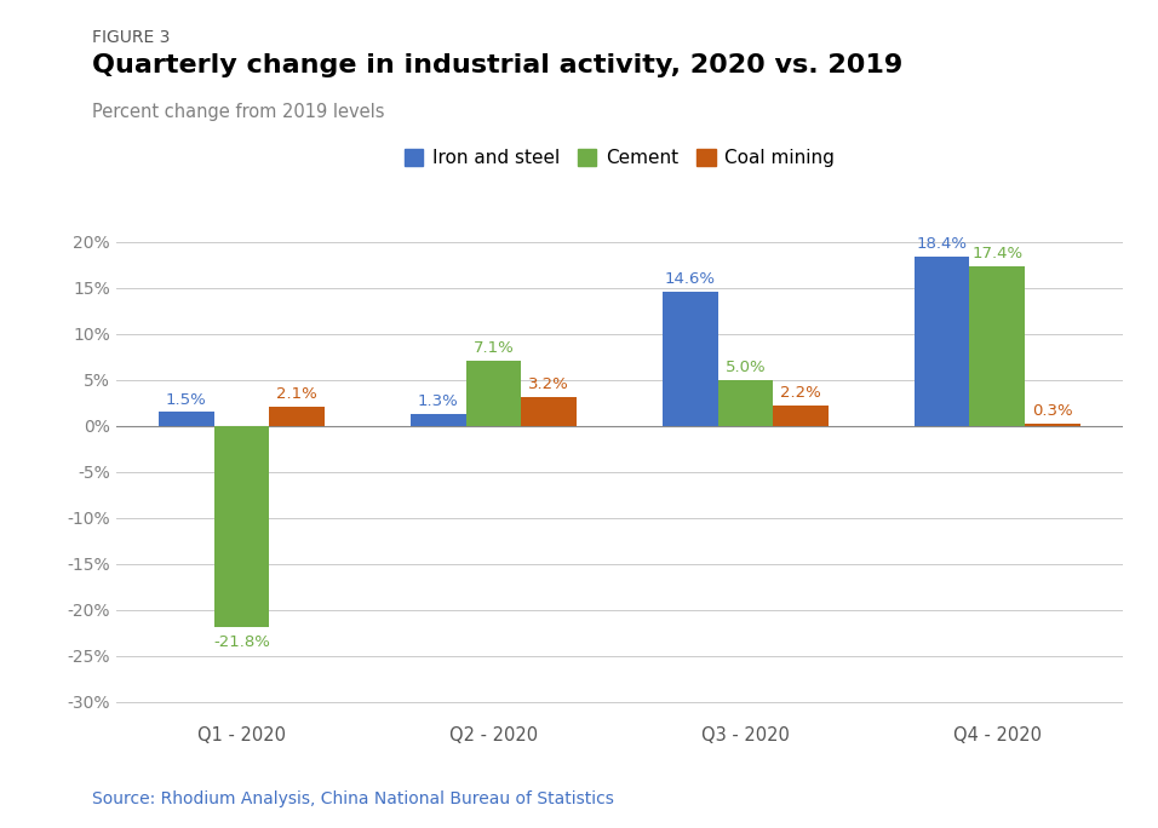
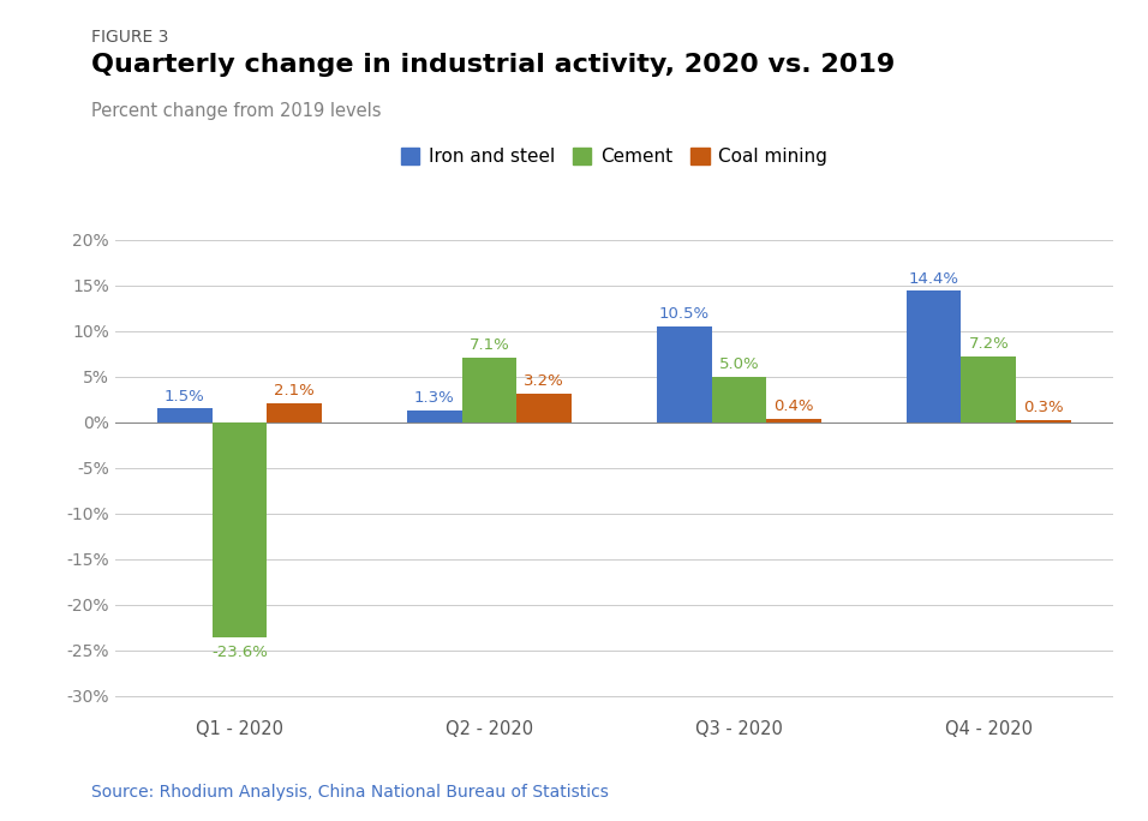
Cement/Q1 - 2020: -21.8% -> -23.6%
Iron and steel/Q3 - 2020: 14.6% -> 10.5%
Coal mining/Q3 - 2020: 2.2% -> 0.4%
Iron and steel/Q4 - 2020: 18.4% -> 14.4%
Cement/Q4 - 2020: 17.4% -> 7.2%
